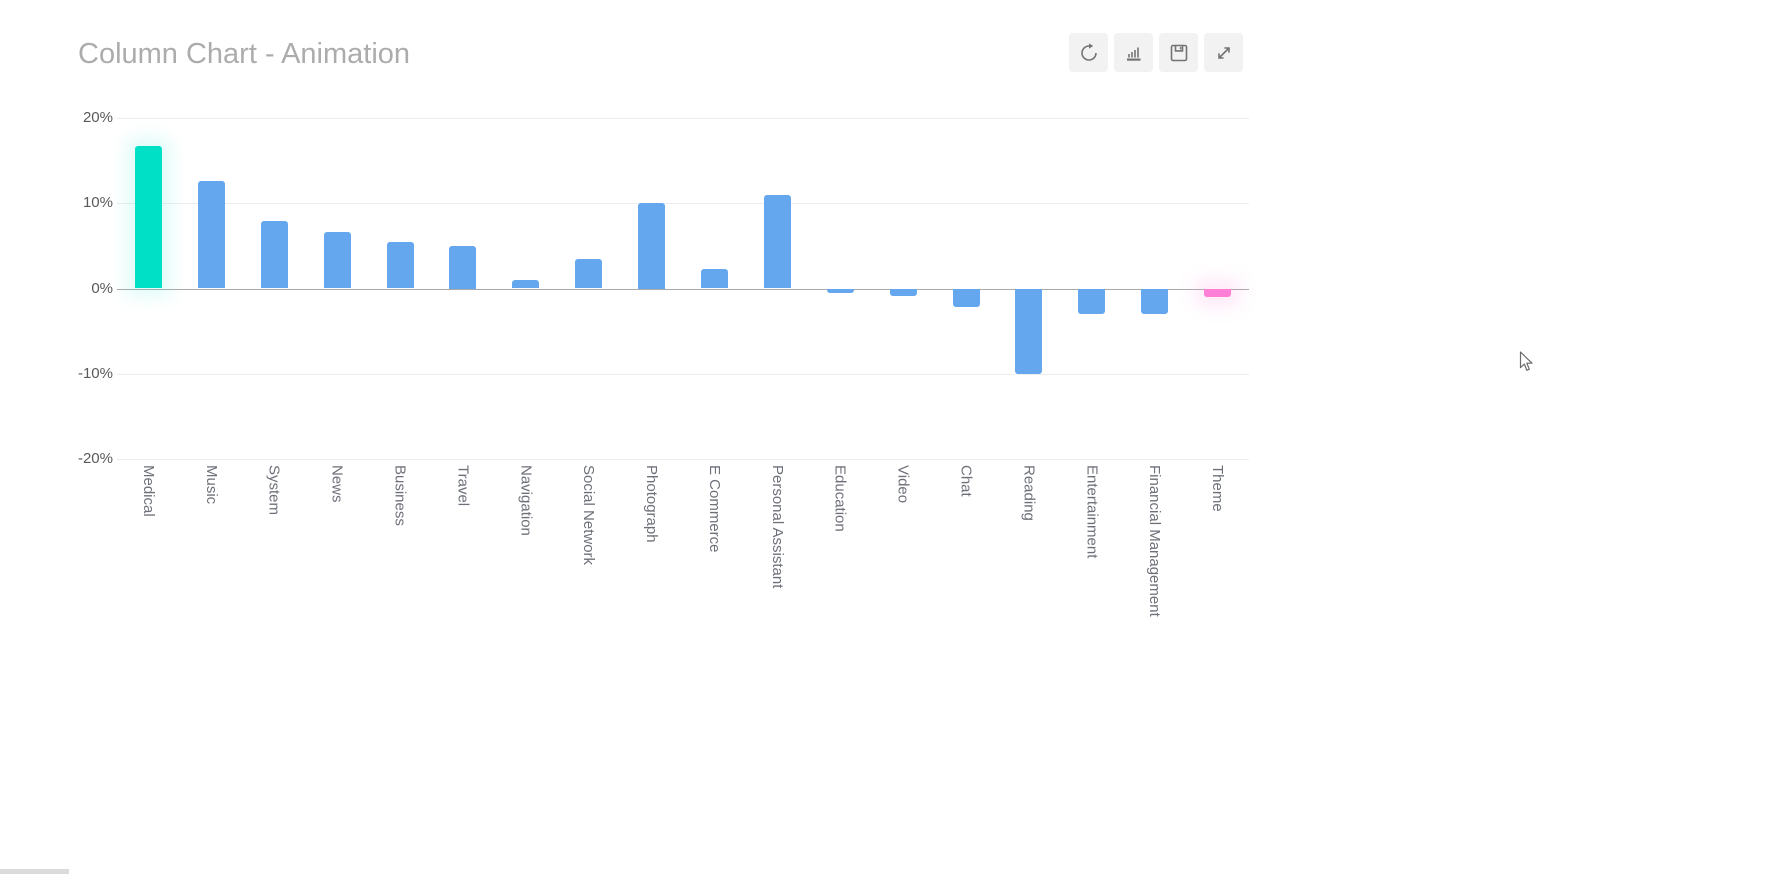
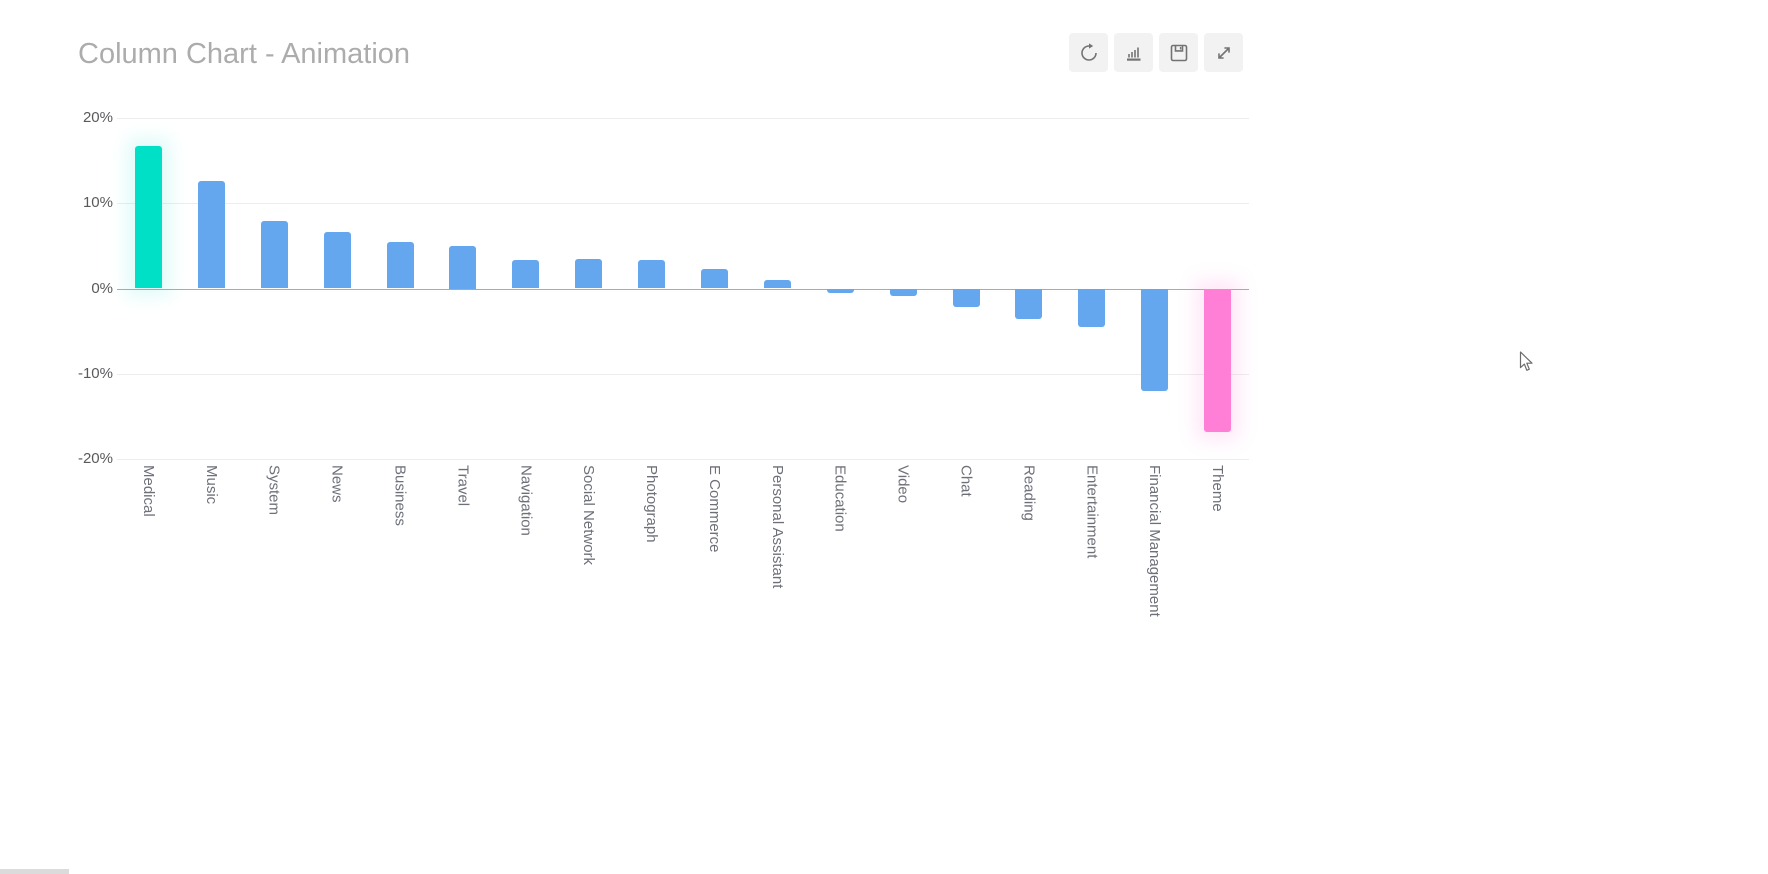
Navigation: 1% -> 3%
Photograph: 10% -> 3%
Personal Assistant: 11% -> 1%
Reading: -10% -> -4%
Entertainment: -3% -> -4%
Financial Management: -3% -> -12%
Theme: -1% -> -17%
